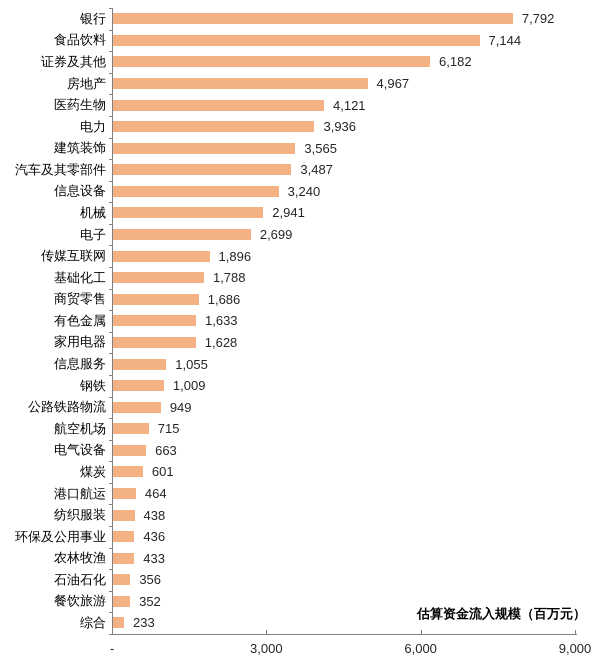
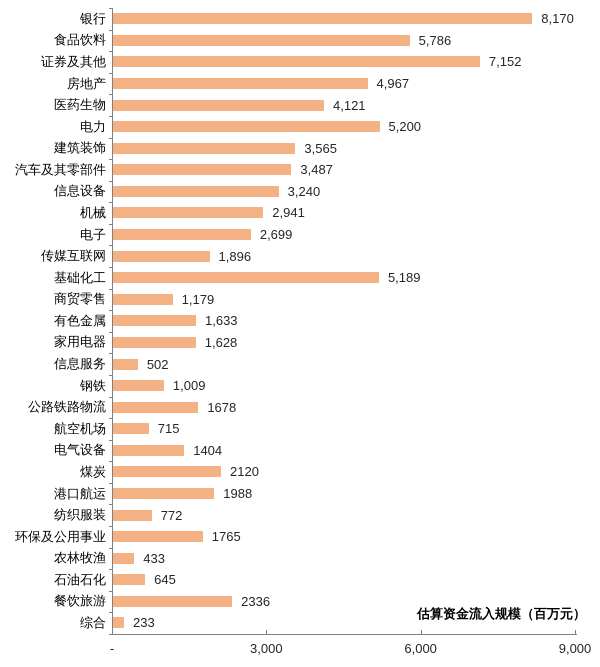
银行: 7,792 -> 8,170
食品饮料: 7,144 -> 5,786
证券及其他: 6,182 -> 7,152
电力: 3,936 -> 5,200
基础化工: 1,788 -> 5,189
商贸零售: 1,686 -> 1,179
信息服务: 1,055 -> 502
公路铁路物流: 949 -> 1678
电气设备: 663 -> 1404
煤炭: 601 -> 2120
港口航运: 464 -> 1988
纺织服装: 438 -> 772
环保及公用事业: 436 -> 1765
石油石化: 356 -> 645
餐饮旅游: 352 -> 2336
